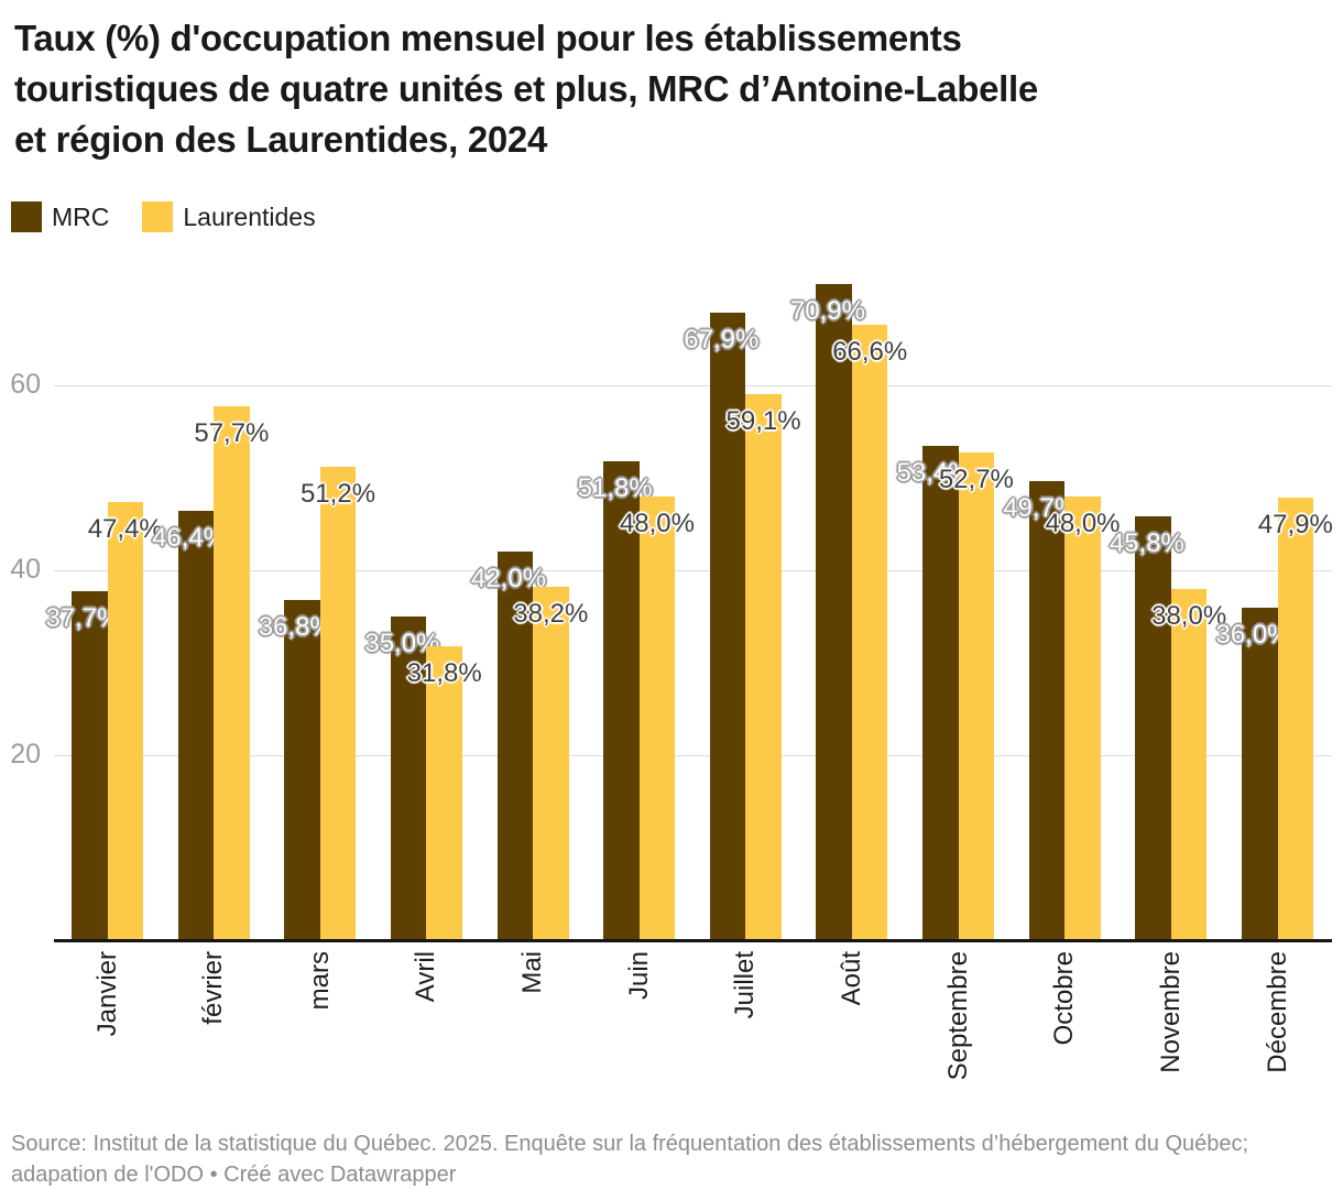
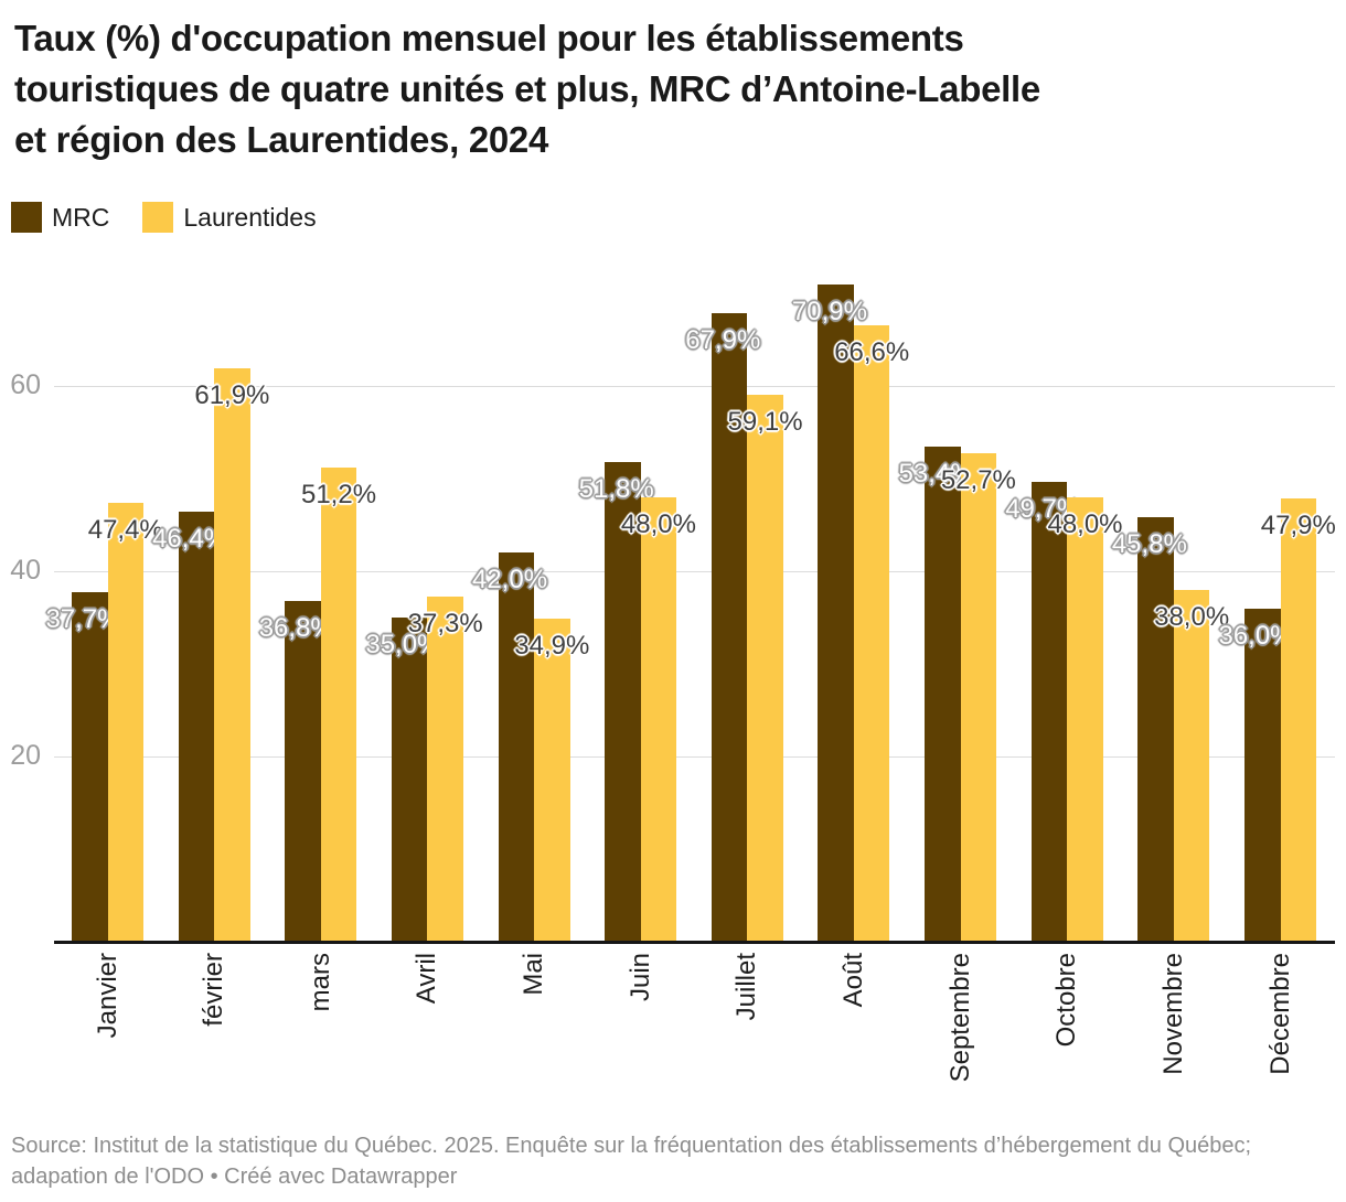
Laurentides/février: 57,7% -> 61,9%
Laurentides/Avril: 31,8% -> 37,3%
Laurentides/Mai: 38,2% -> 34,9%
